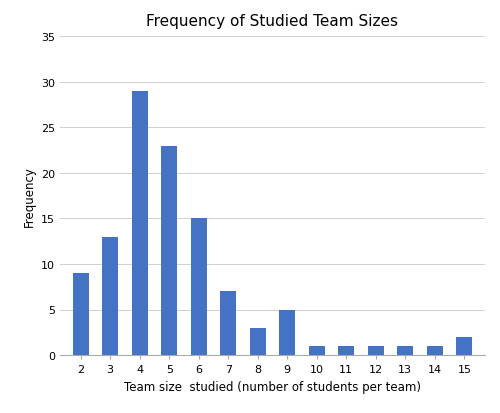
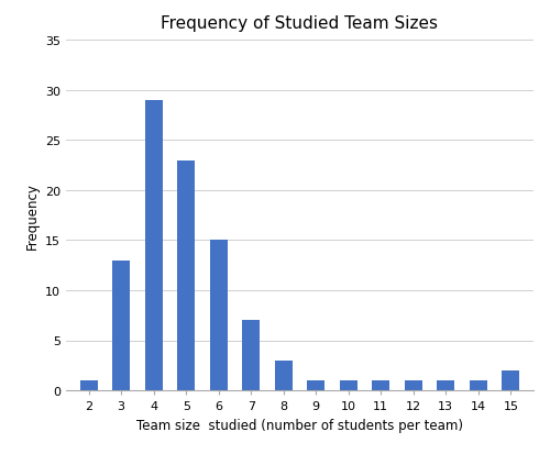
2: 9 -> 1
9: 5 -> 1
